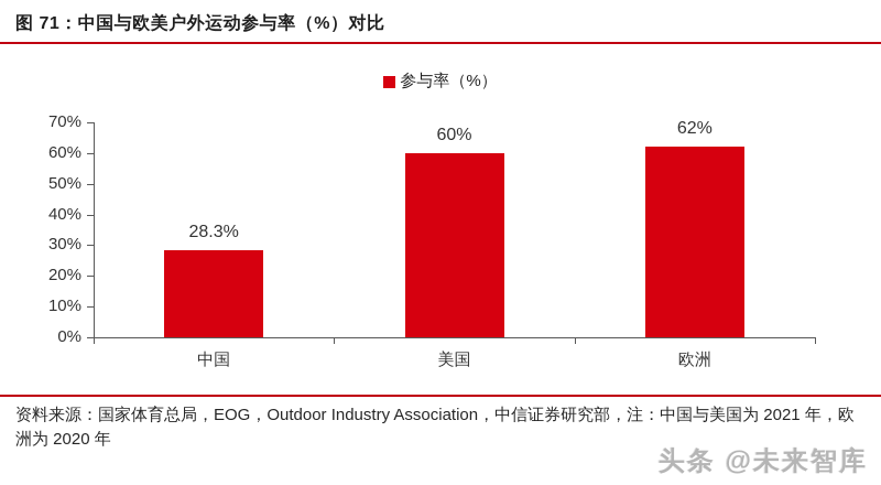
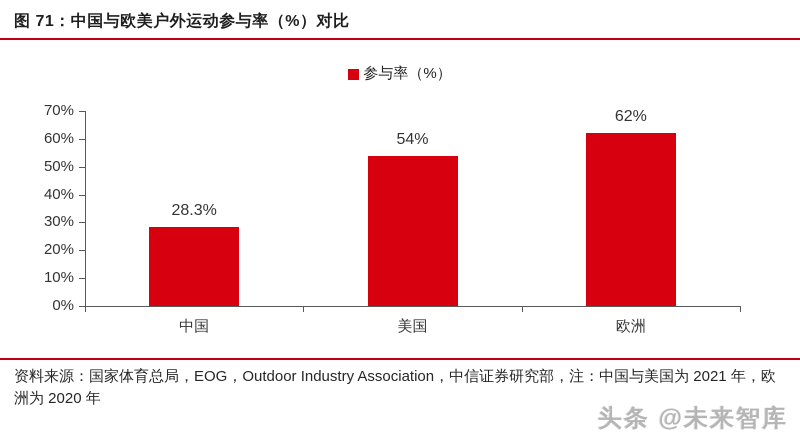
美国: 60% -> 54%
